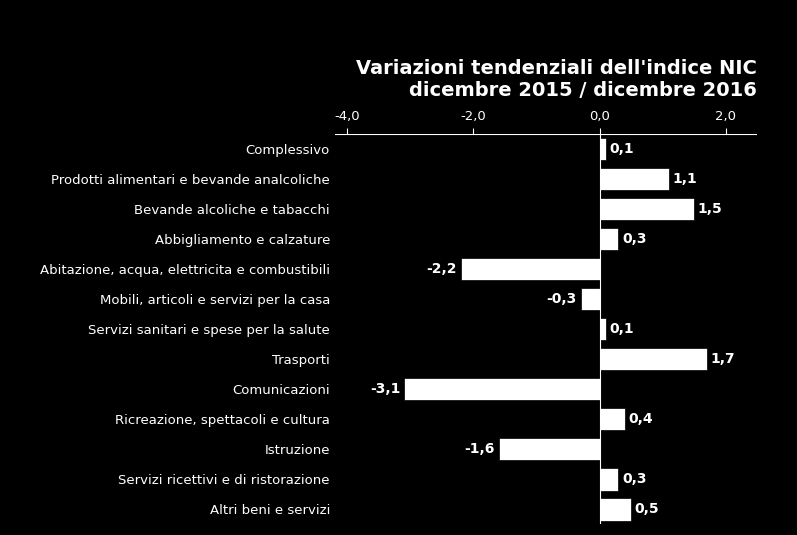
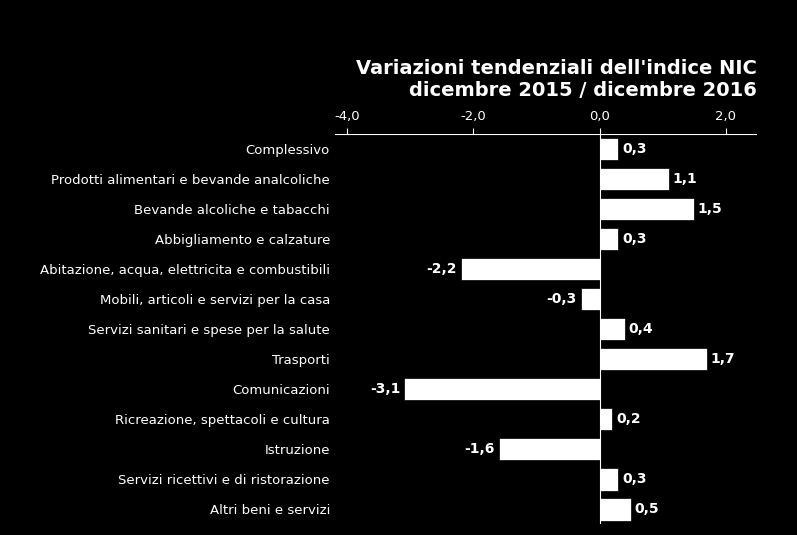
Complessivo: 0,1 -> 0,3
Servizi sanitari e spese per la salute: 0,1 -> 0,4
Ricreazione, spettacoli e cultura: 0,4 -> 0,2
